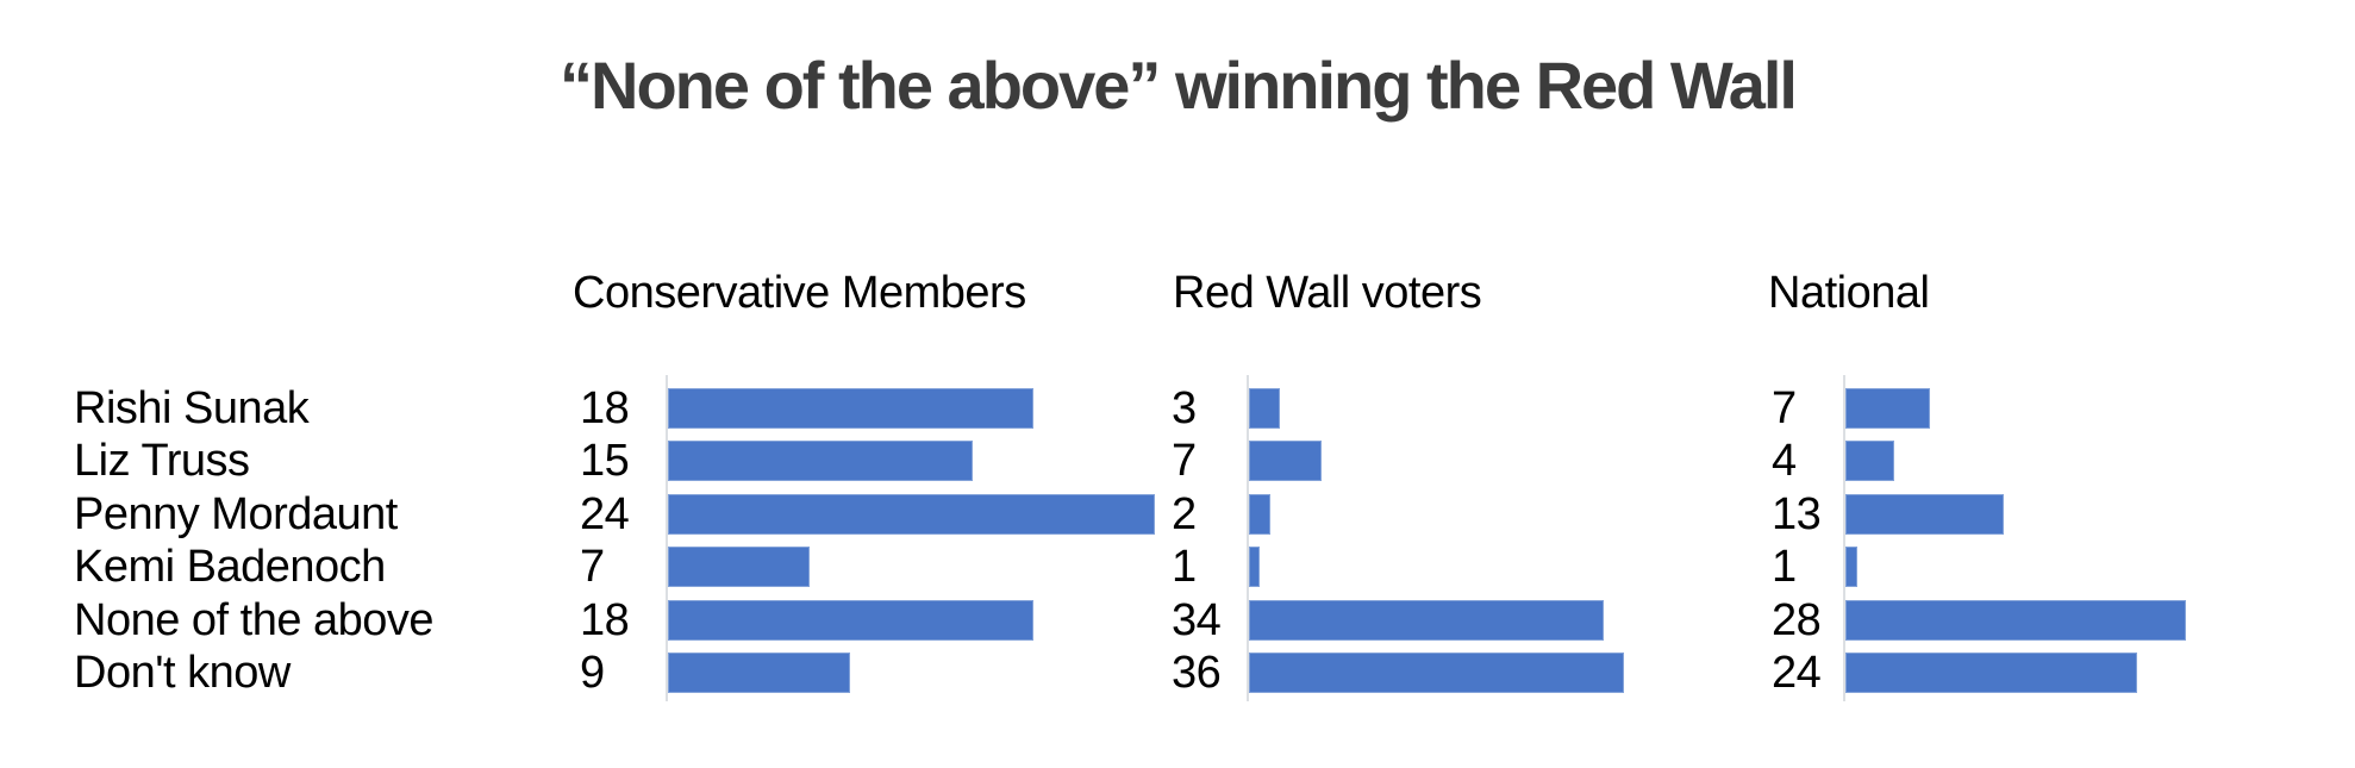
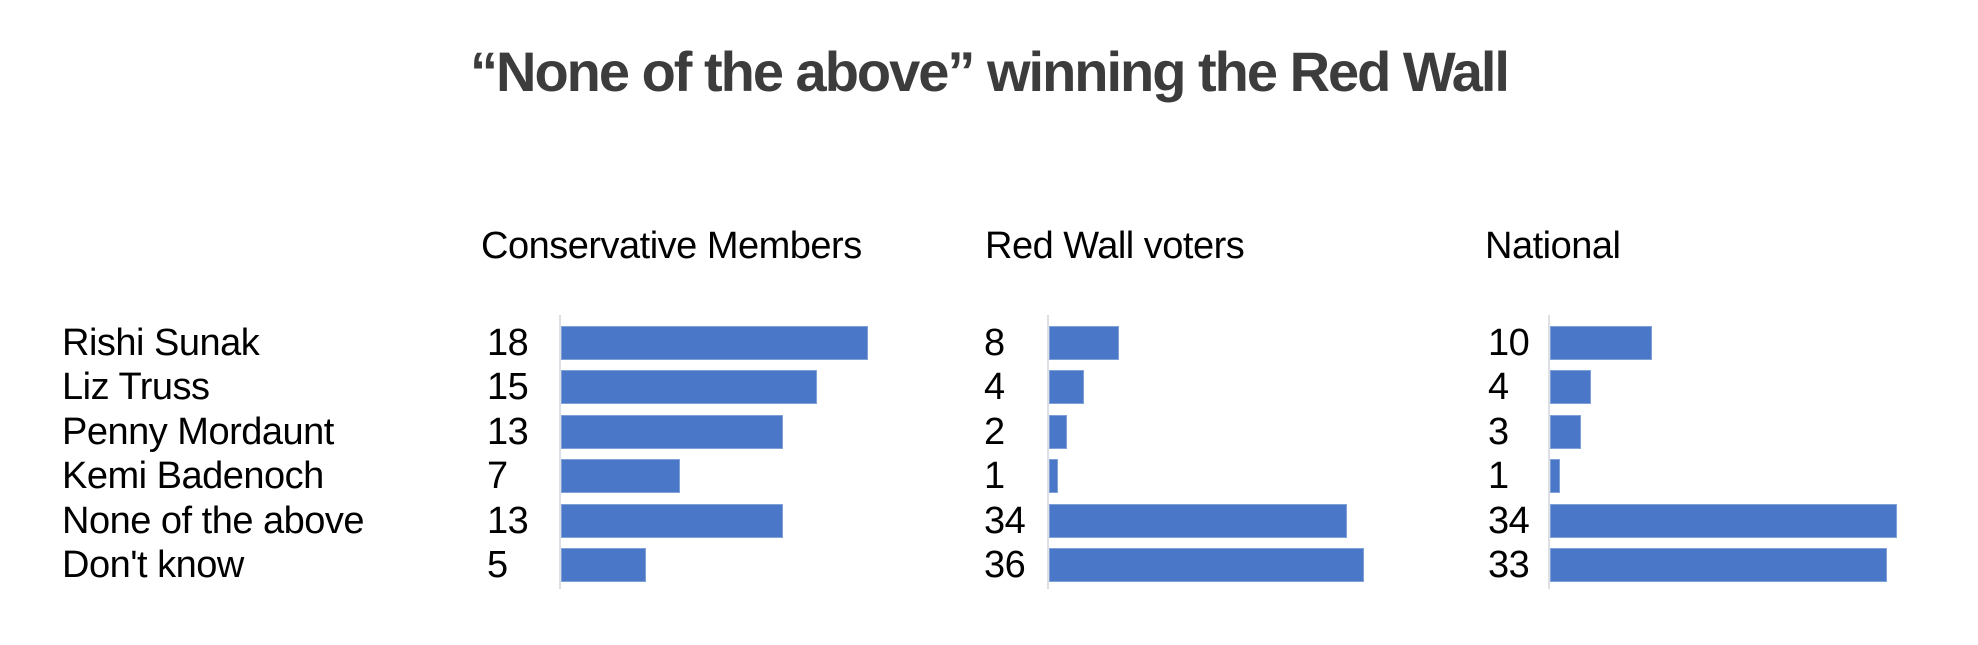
Red Wall voters/Rishi Sunak: 3 -> 8
National/Rishi Sunak: 7 -> 10
Red Wall voters/Liz Truss: 7 -> 4
Conservative Members/Penny Mordaunt: 24 -> 13
National/Penny Mordaunt: 13 -> 3
Conservative Members/None of the above: 18 -> 13
National/None of the above: 28 -> 34
Conservative Members/Don't know: 9 -> 5
National/Don't know: 24 -> 33
